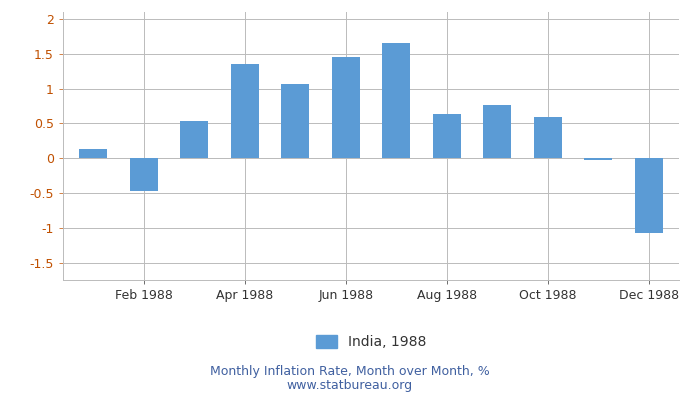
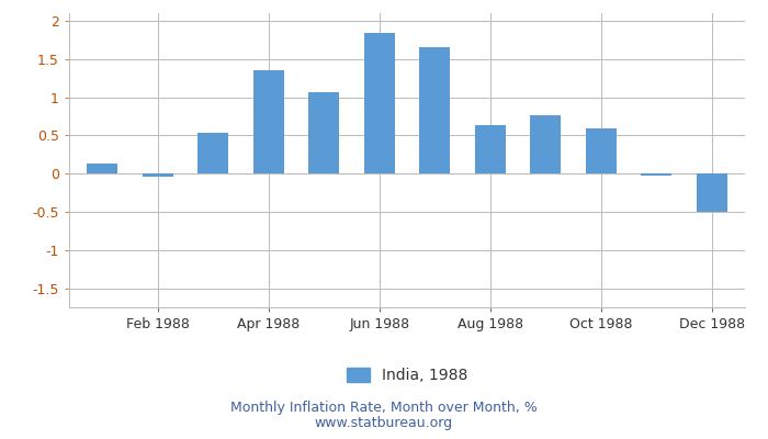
Feb 1988: -0.47 -> -0.04
Jun 1988: 1.45 -> 1.84
Dec 1988: -1.07 -> -0.50
